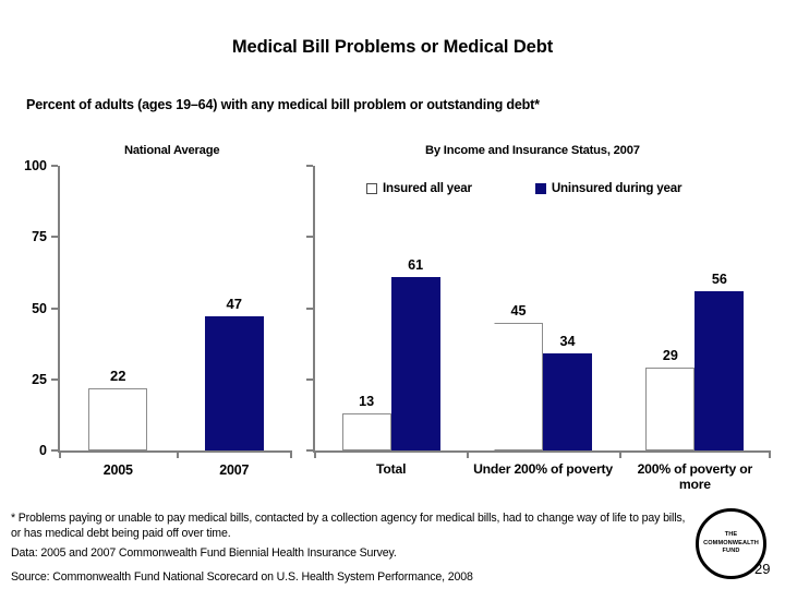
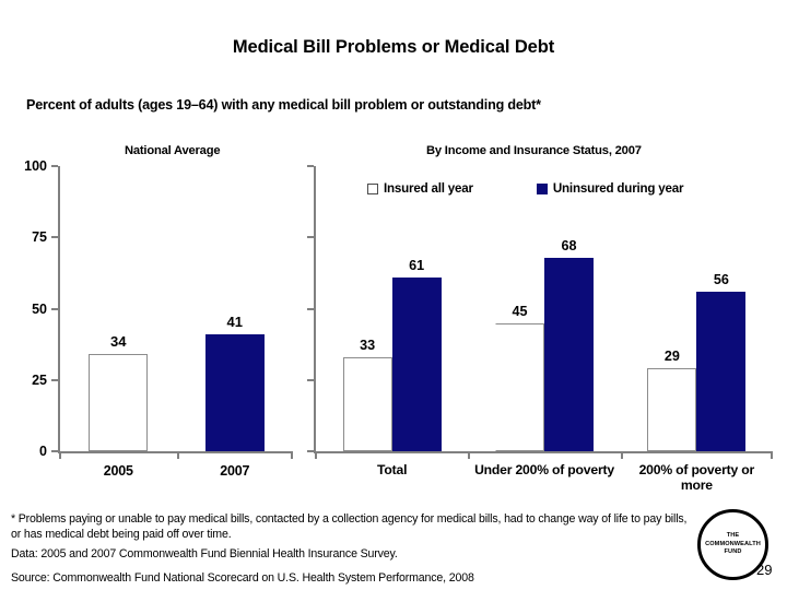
National Average/2005: 22 -> 34
National Average/2007: 47 -> 41
By Income and Insurance Status, 2007/Insured all year/Total: 13 -> 33
By Income and Insurance Status, 2007/Uninsured during year/Under 200% of poverty: 34 -> 68
